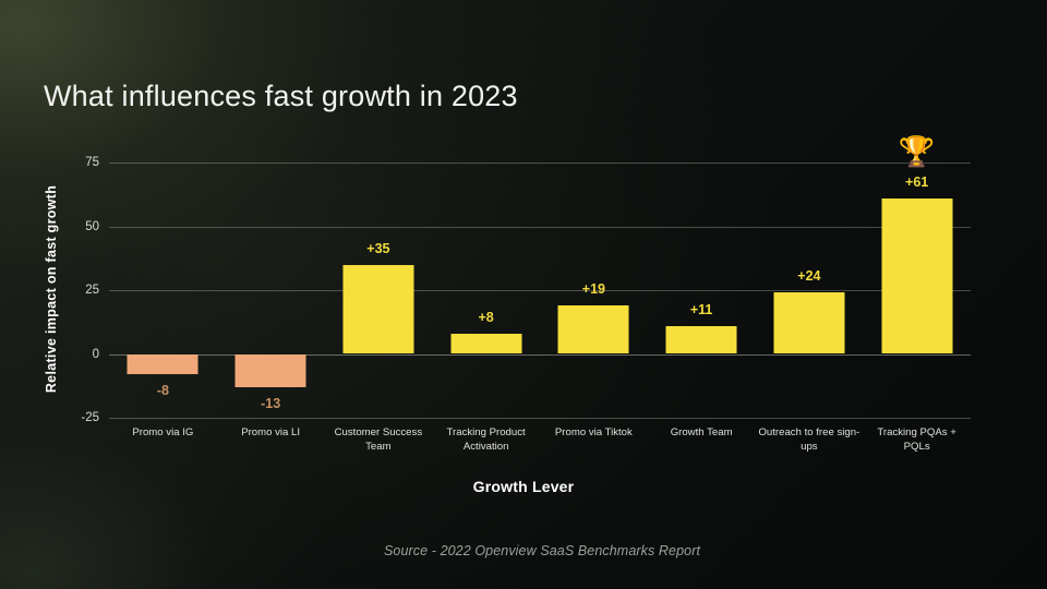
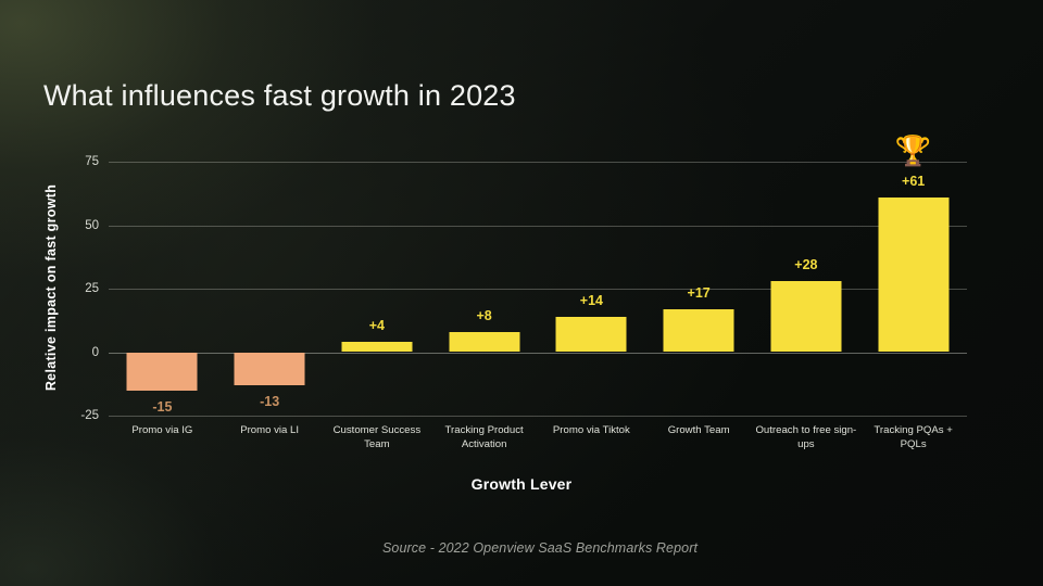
Promo via IG: -8 -> -15
Customer Success Team: +35 -> +4
Promo via Tiktok: +19 -> +14
Growth Team: +11 -> +17
Outreach to free sign-ups: +24 -> +28
